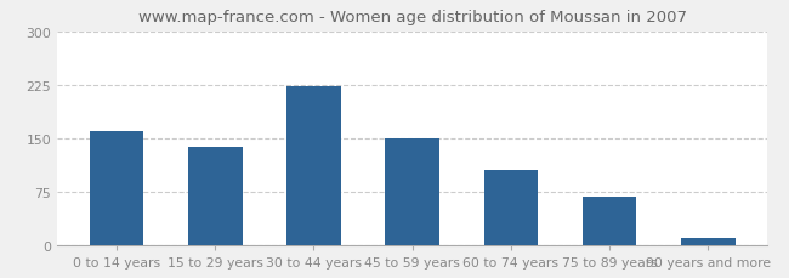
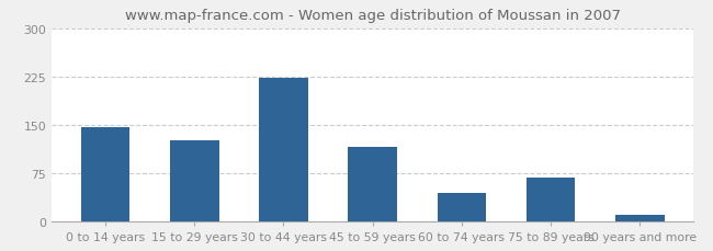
0 to 14 years: 160 -> 146
15 to 29 years: 137 -> 126
45 to 59 years: 150 -> 116
60 to 74 years: 105 -> 44
